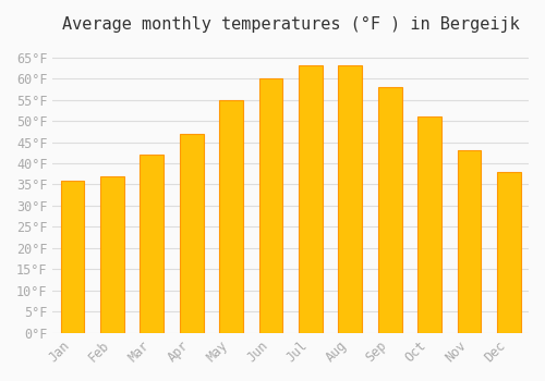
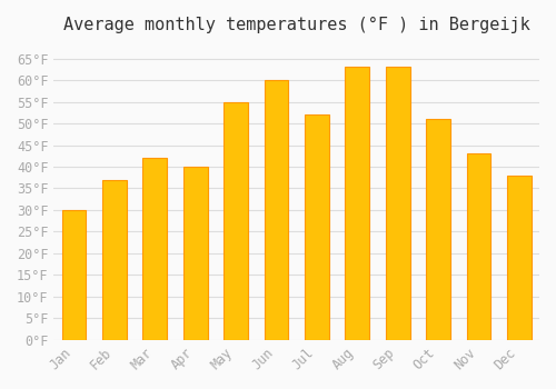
Jan: 36°F -> 30°F
Apr: 47°F -> 40°F
Jul: 63°F -> 52°F
Sep: 58°F -> 63°F
